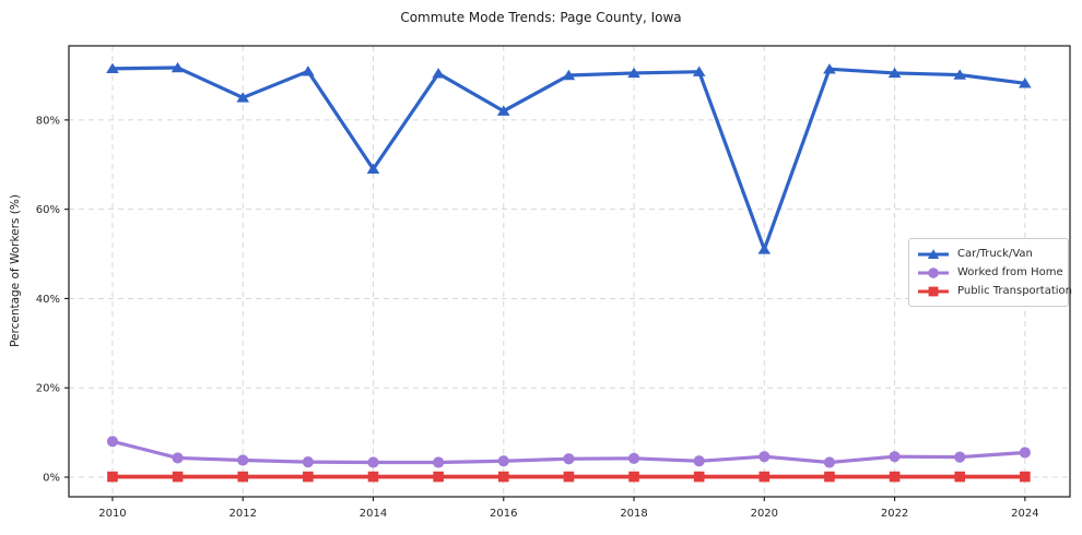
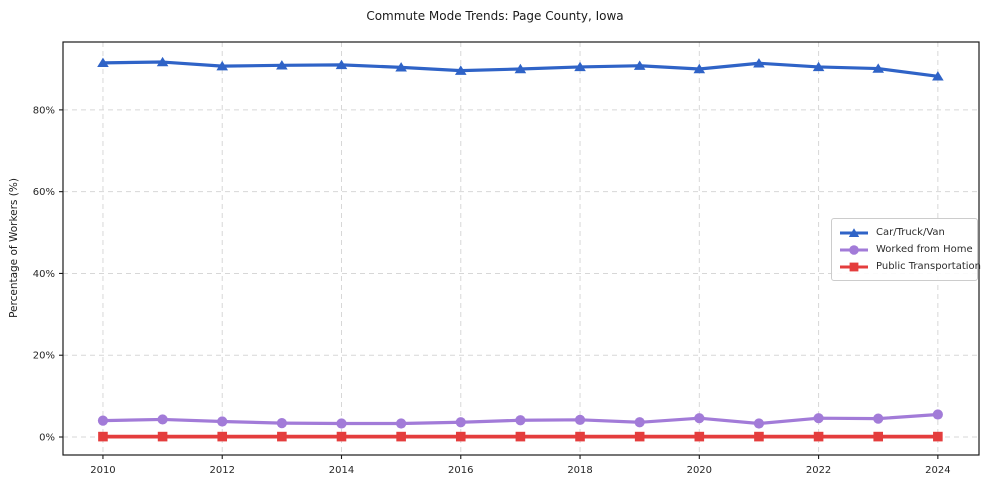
Worked from Home/2010: 8% -> 4%
Car/Truck/Van/2012: 85% -> 91%
Car/Truck/Van/2014: 69% -> 91%
Car/Truck/Van/2016: 82% -> 90%
Car/Truck/Van/2020: 51% -> 90%
